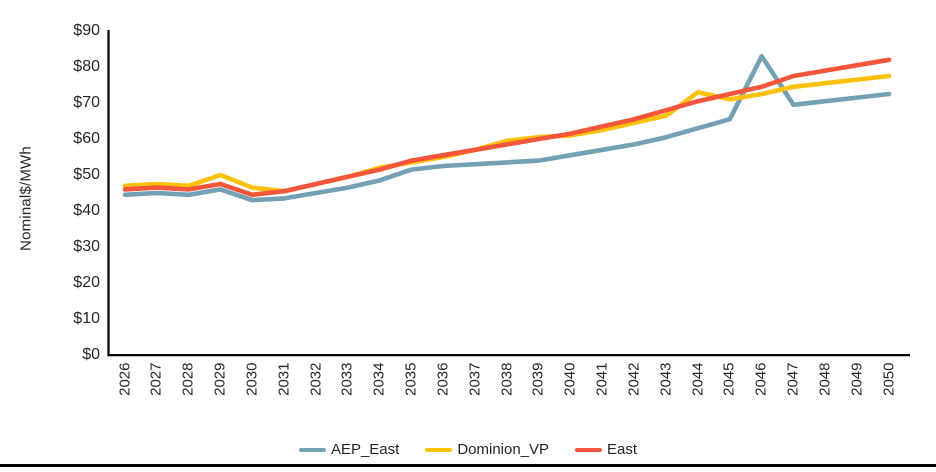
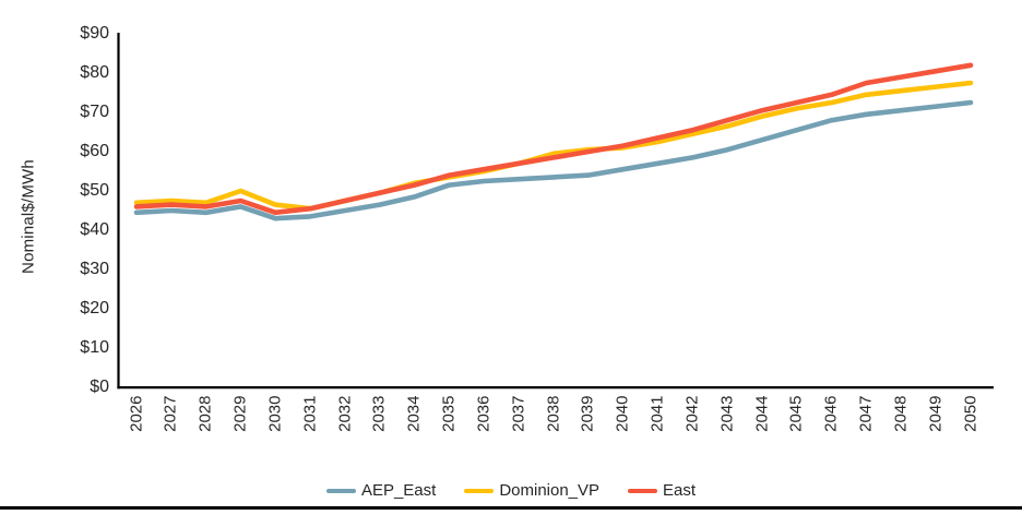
Dominion_VP/2044: $73 -> $69
AEP_East/2046: $83 -> $68
